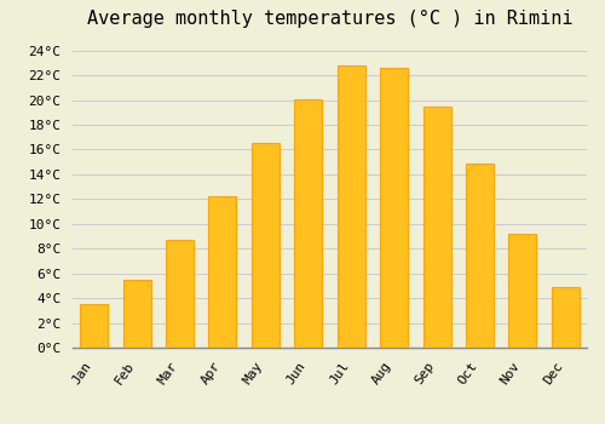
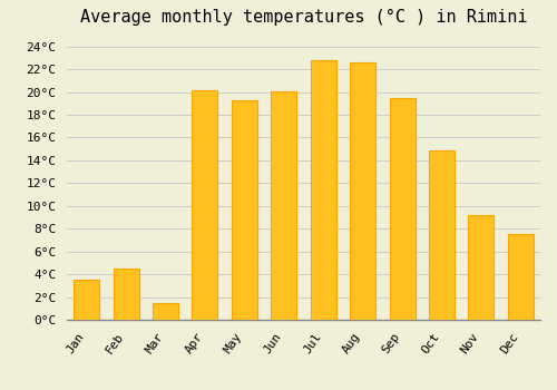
Feb: 5.5°C -> 4.5°C
Mar: 8.7°C -> 1.5°C
Apr: 12.2°C -> 20.2°C
May: 16.5°C -> 19.3°C
Dec: 4.9°C -> 7.5°C
